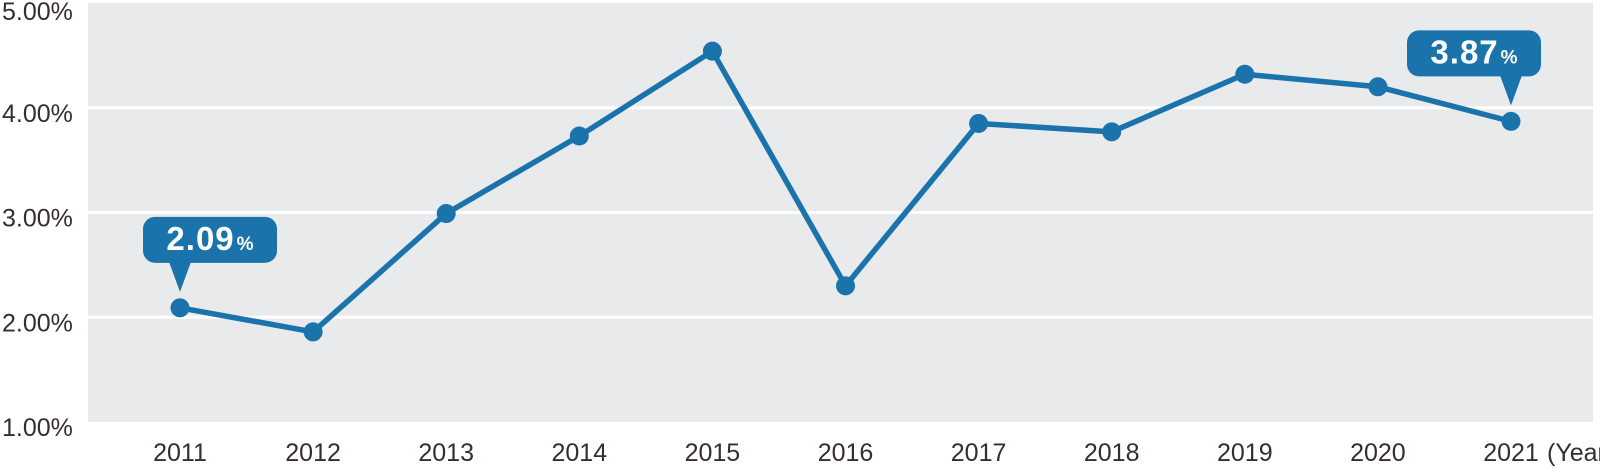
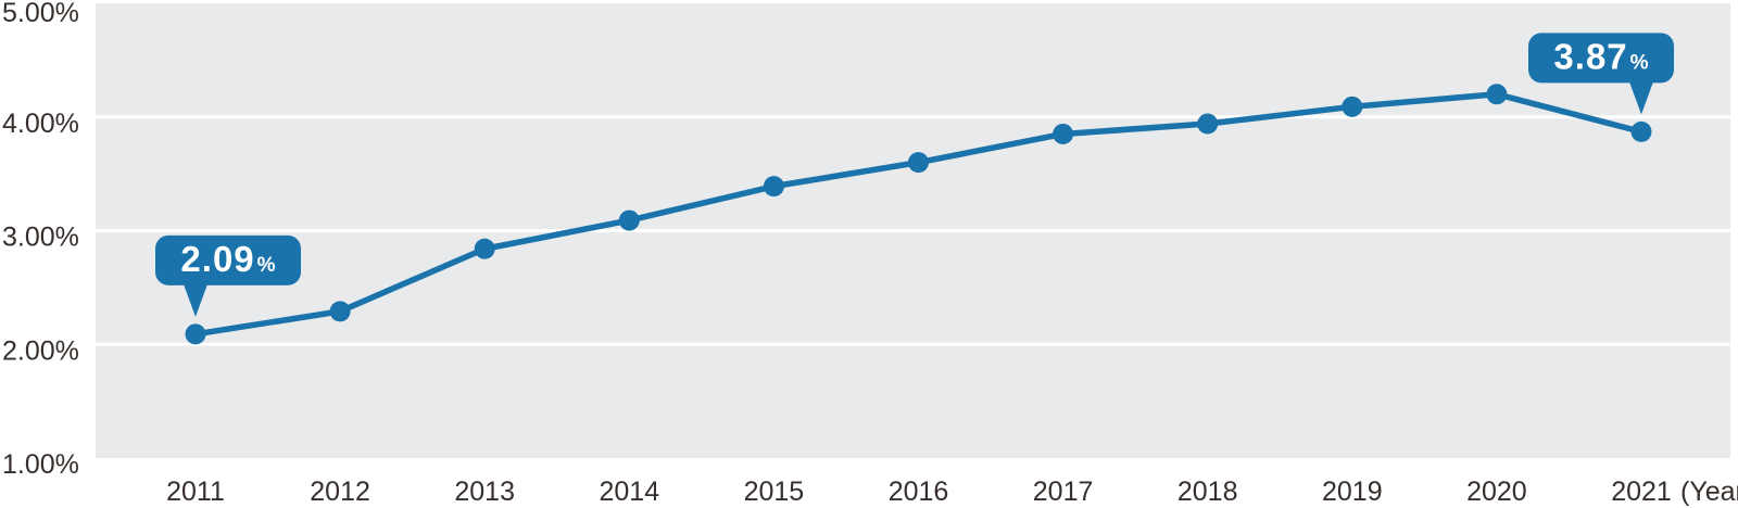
2012: 1.86% -> 2.29%
2013: 2.99% -> 2.84%
2014: 3.73% -> 3.09%
2015: 4.54% -> 3.39%
2016: 2.30% -> 3.60%
2018: 3.77% -> 3.94%
2019: 4.32% -> 4.09%
